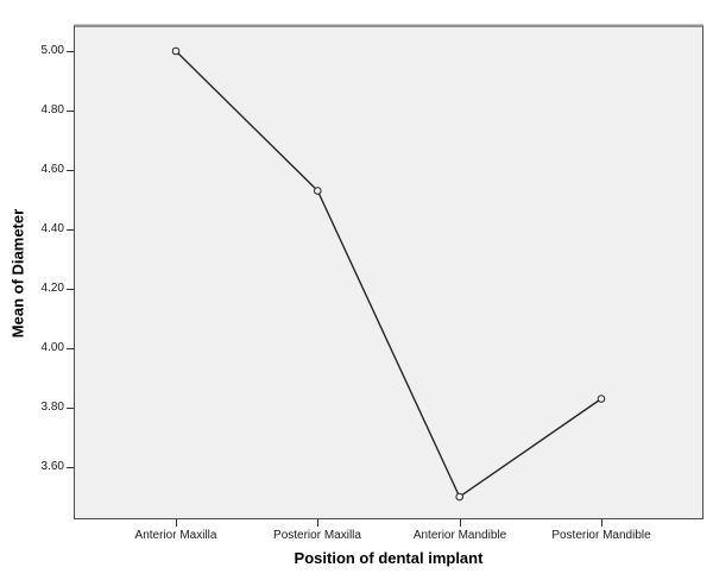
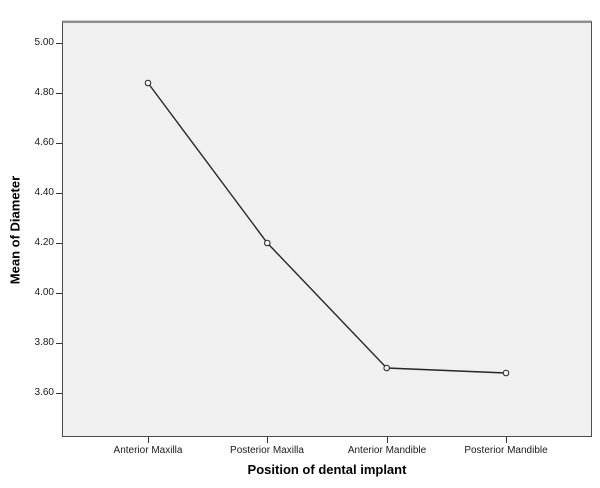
Anterior Maxilla: 5.00 -> 4.84
Posterior Maxilla: 4.53 -> 4.20
Anterior Mandible: 3.50 -> 3.70
Posterior Mandible: 3.83 -> 3.68
